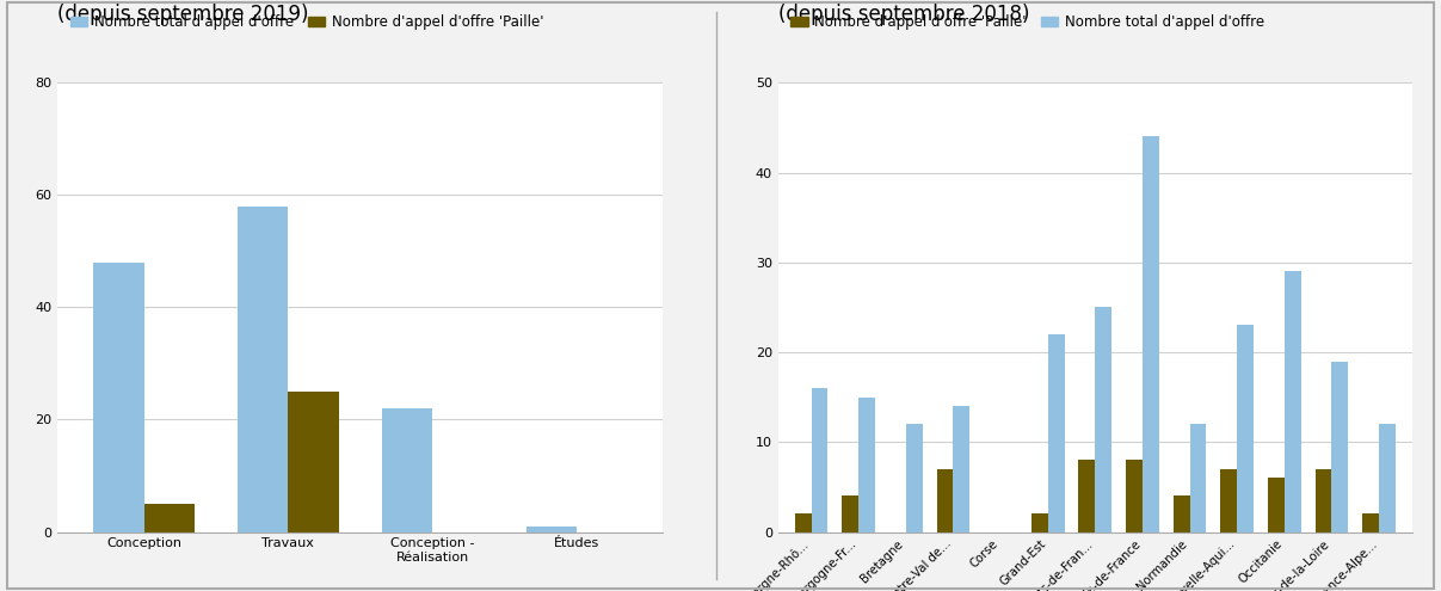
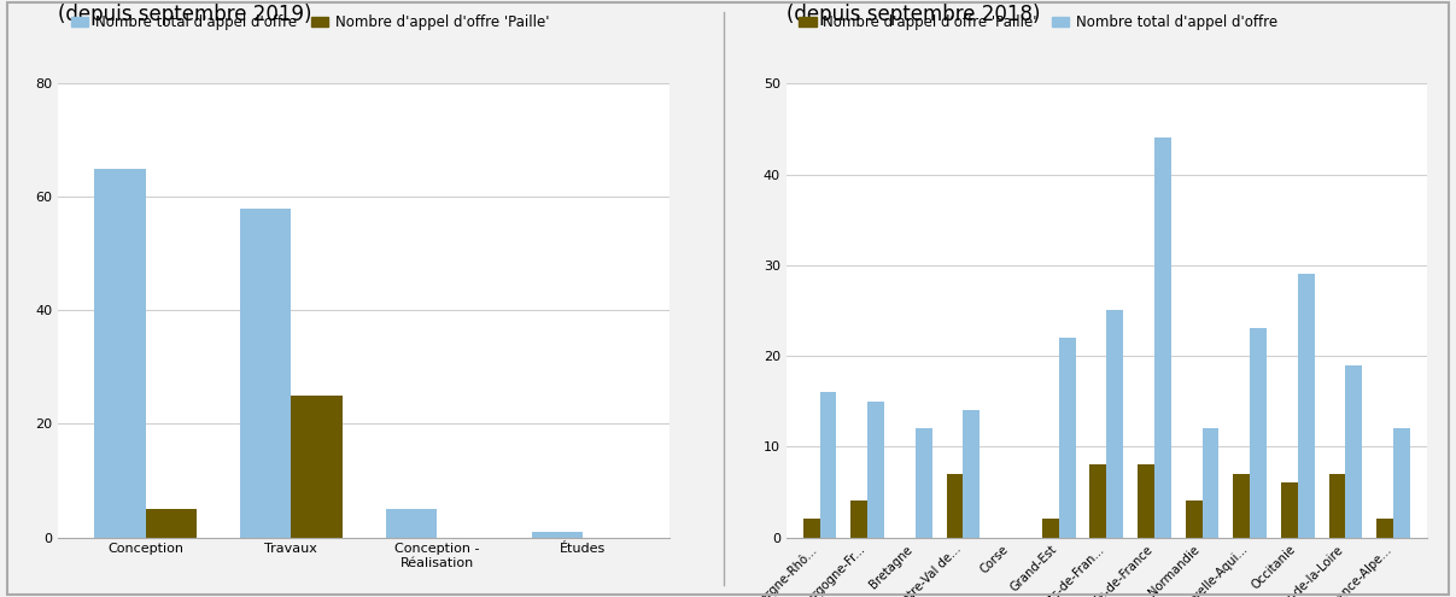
Nombre total d'appel d'offre/Conception: 48 -> 65
Nombre total d'appel d'offre/Conception - Réalisation: 22 -> 5
